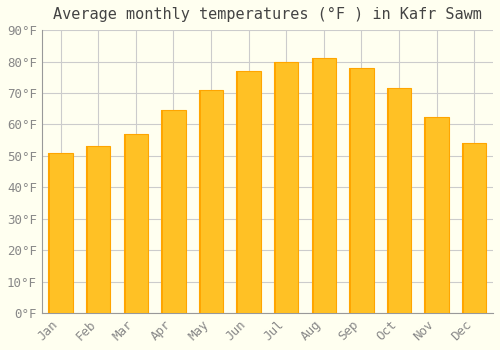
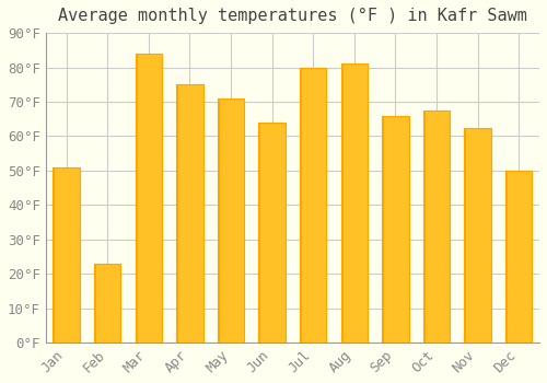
Feb: 53.0°F -> 23.0°F
Mar: 57.0°F -> 84.0°F
Apr: 64.5°F -> 75.0°F
Jun: 77.0°F -> 64.0°F
Sep: 78.0°F -> 66.0°F
Oct: 71.5°F -> 67.5°F
Dec: 54.0°F -> 50.0°F
